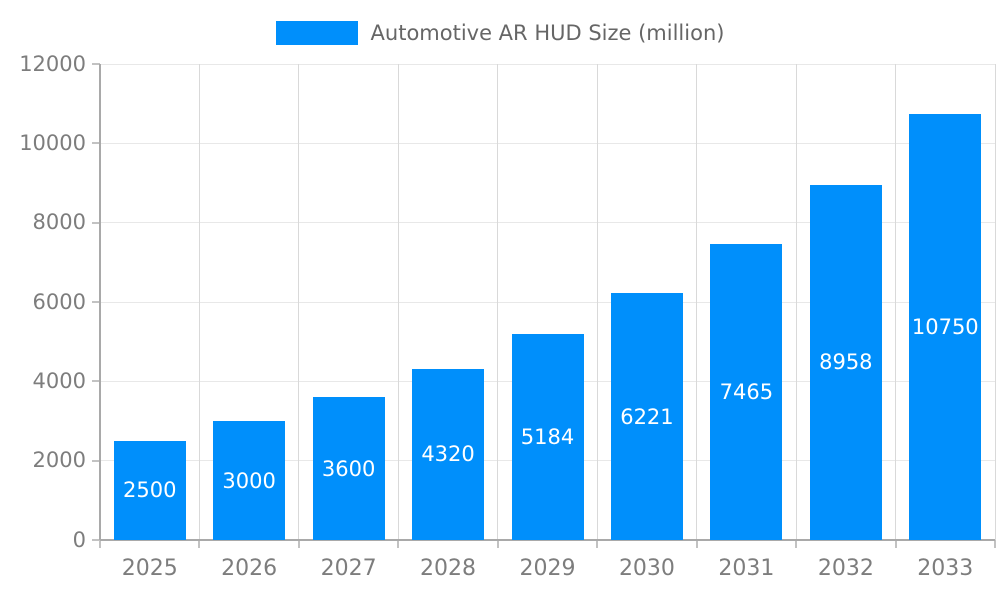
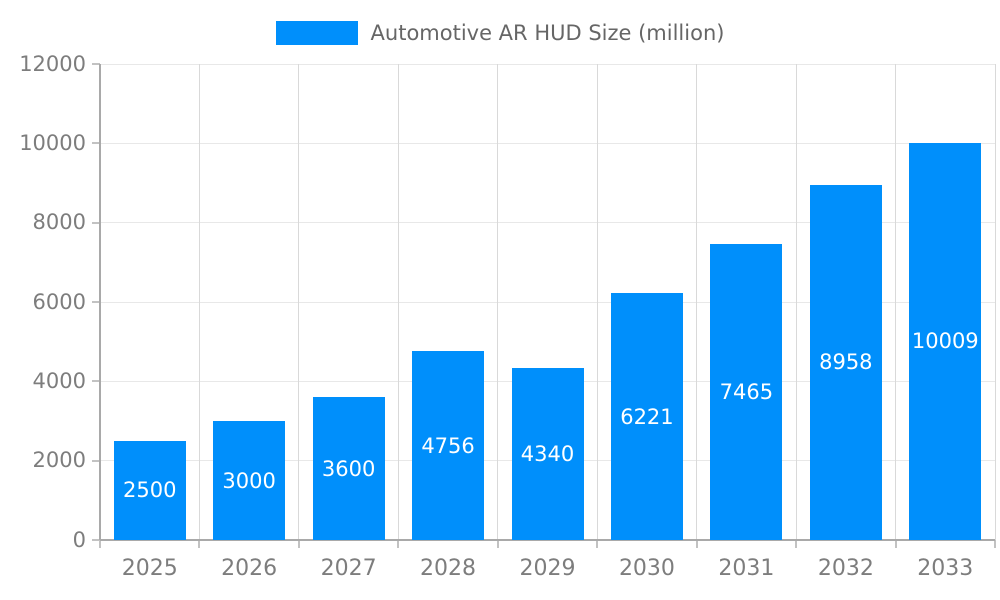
2028: 4320 -> 4756
2029: 5184 -> 4340
2033: 10750 -> 10009
